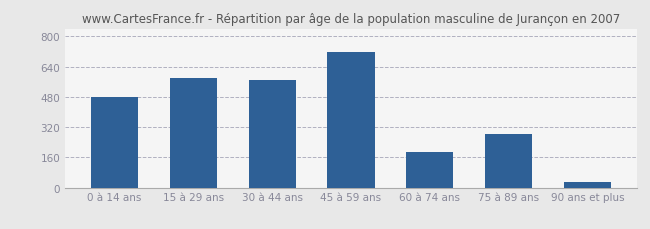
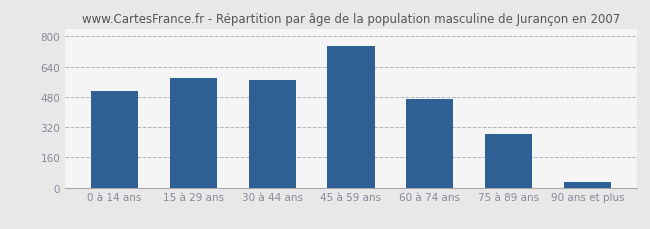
0 à 14 ans: 480 -> 510
45 à 59 ans: 720 -> 750
60 à 74 ans: 190 -> 470
